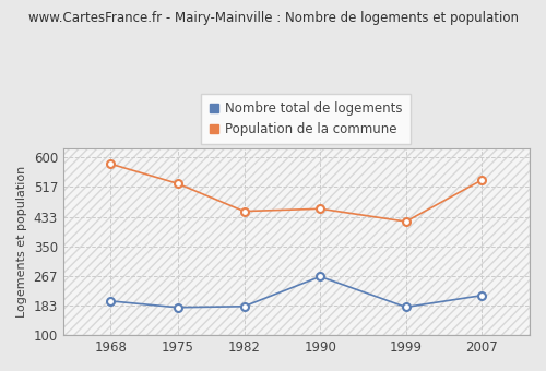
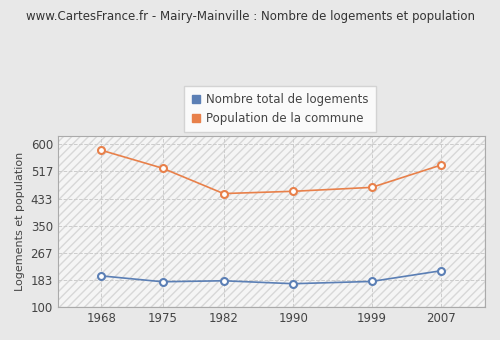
Nombre total de logements/1990: 265 -> 172
Population de la commune/1999: 420 -> 468
